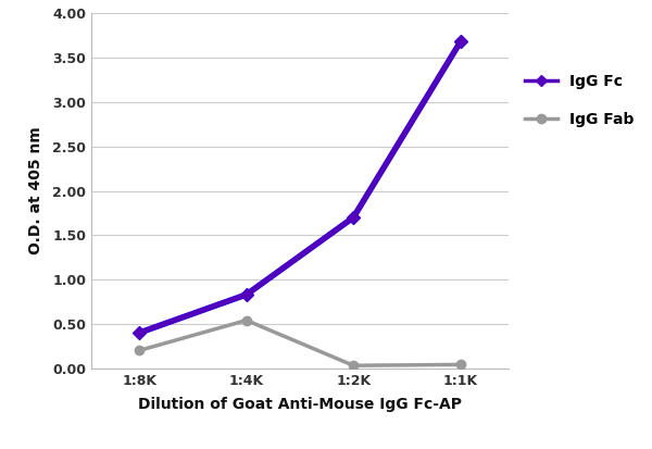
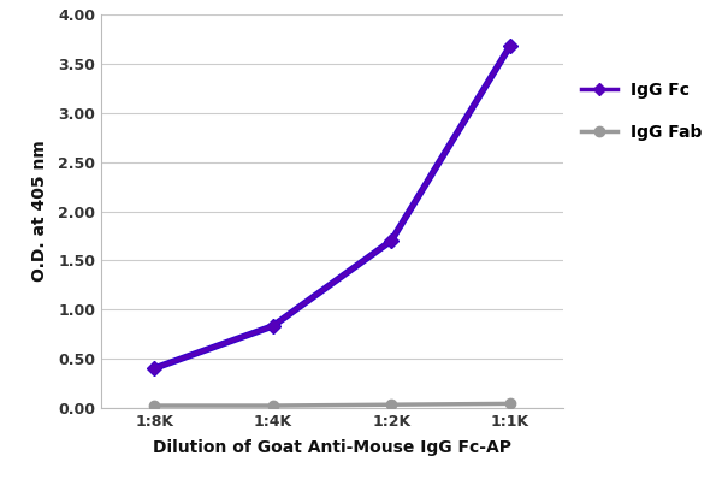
IgG Fab/1:8K: 0.20 -> 0.02
IgG Fab/1:4K: 0.54 -> 0.02
